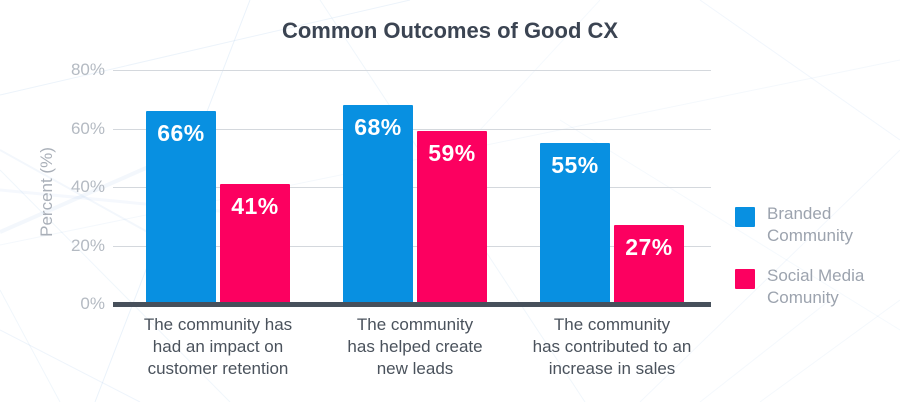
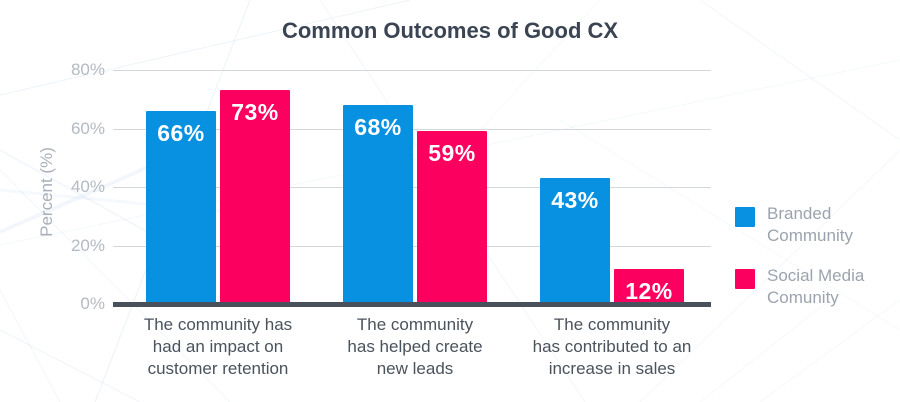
Social Media Comunity/The community has had an impact on customer retention: 41% -> 73%
Branded Community/The community has contributed to an increase in sales: 55% -> 43%
Social Media Comunity/The community has contributed to an increase in sales: 27% -> 12%
